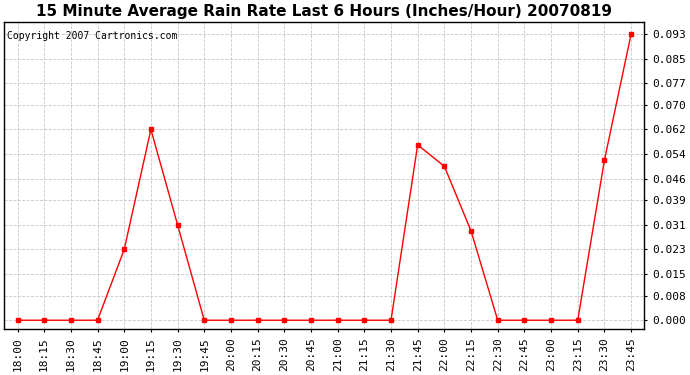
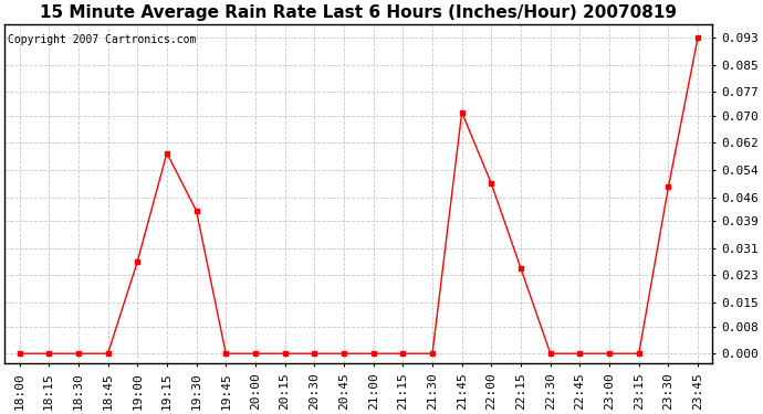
19:00: 0.023 -> 0.027
19:15: 0.062 -> 0.059
19:30: 0.031 -> 0.042
21:45: 0.057 -> 0.071
22:15: 0.029 -> 0.025
23:30: 0.052 -> 0.049
